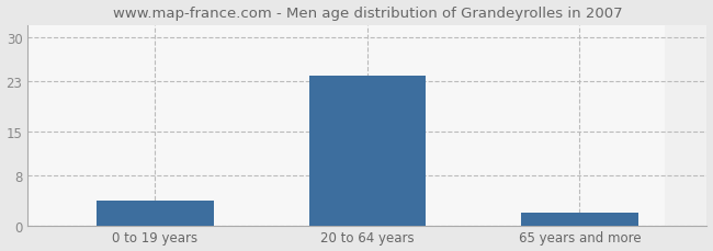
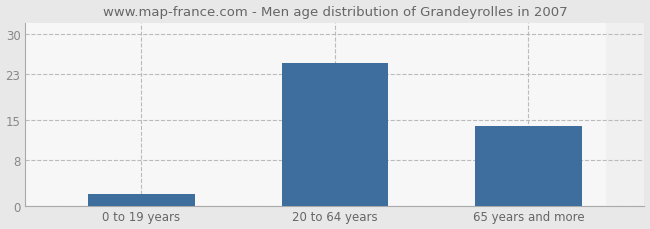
0 to 19 years: 4 -> 2
20 to 64 years: 24 -> 25
65 years and more: 2 -> 14
